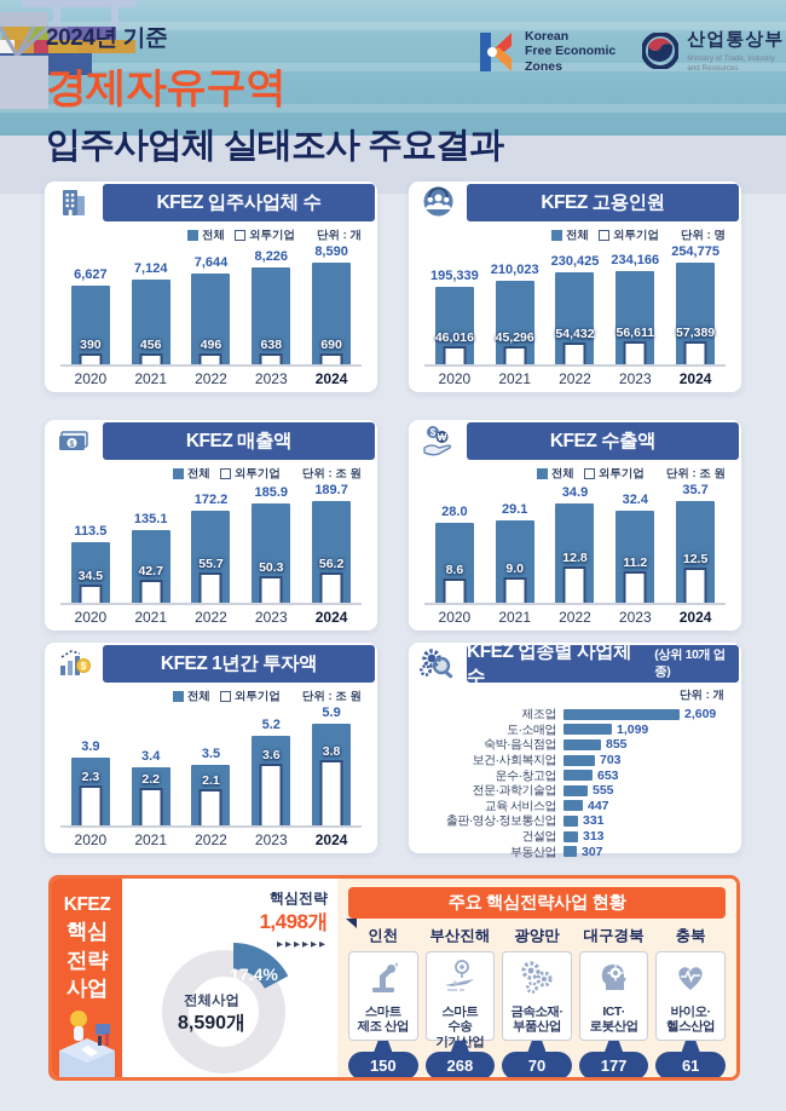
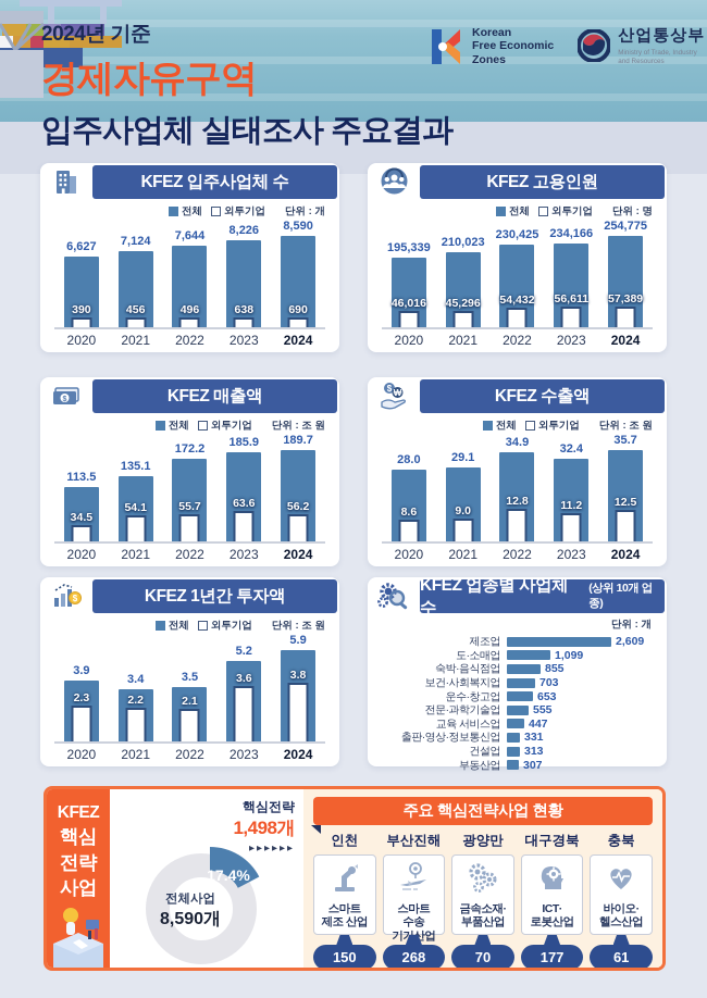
KFEZ 매출액/외투기업/2021: 42.7 -> 54.1
KFEZ 매출액/외투기업/2023: 50.3 -> 63.6
